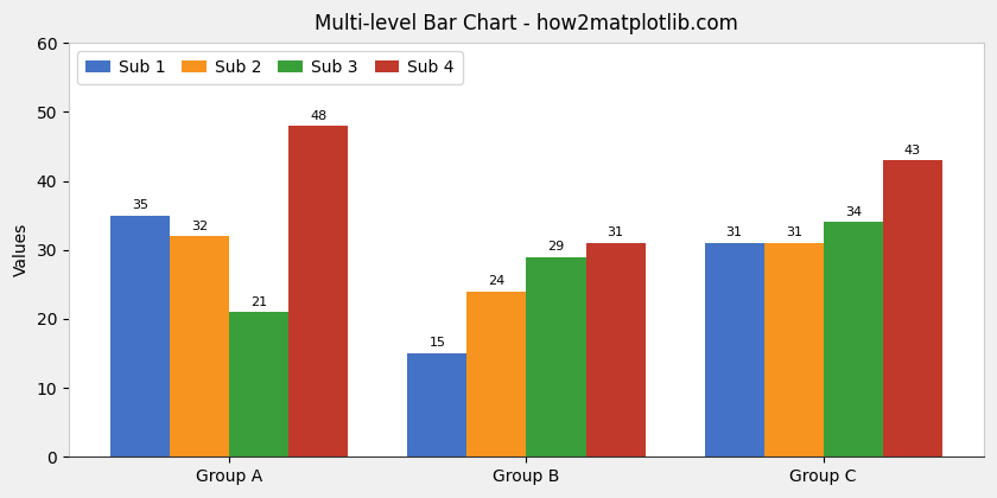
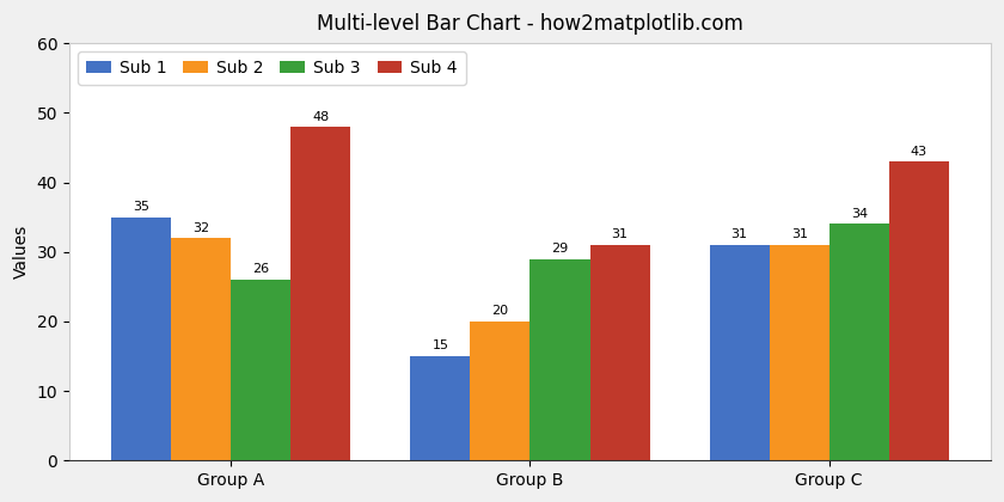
Sub 3/Group A: 21 -> 26
Sub 2/Group B: 24 -> 20
